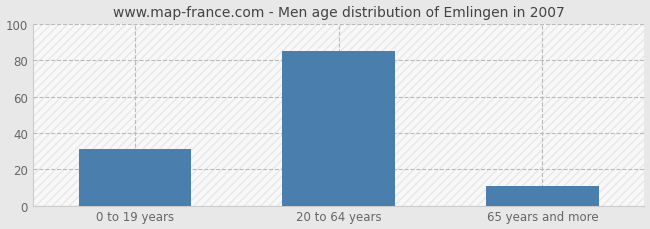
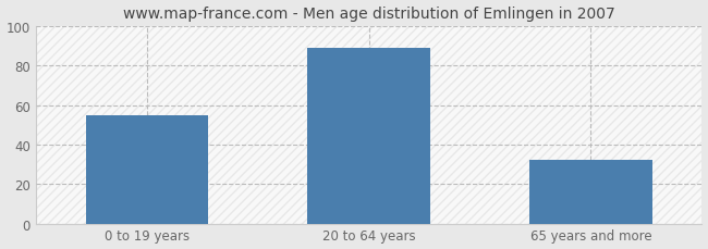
0 to 19 years: 31 -> 55
20 to 64 years: 85 -> 89
65 years and more: 11 -> 32
